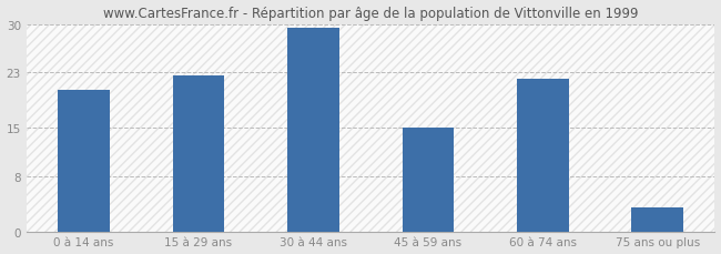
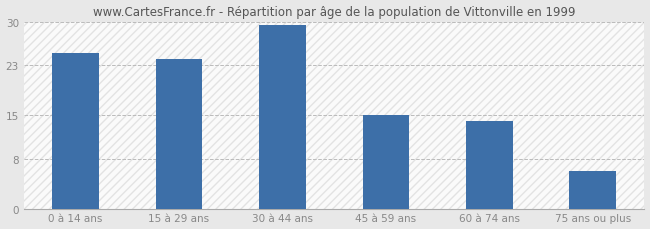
0 à 14 ans: 20.4 -> 25.0
15 à 29 ans: 22.6 -> 24.0
60 à 74 ans: 22.0 -> 14.0
75 ans ou plus: 3.4 -> 6.0
